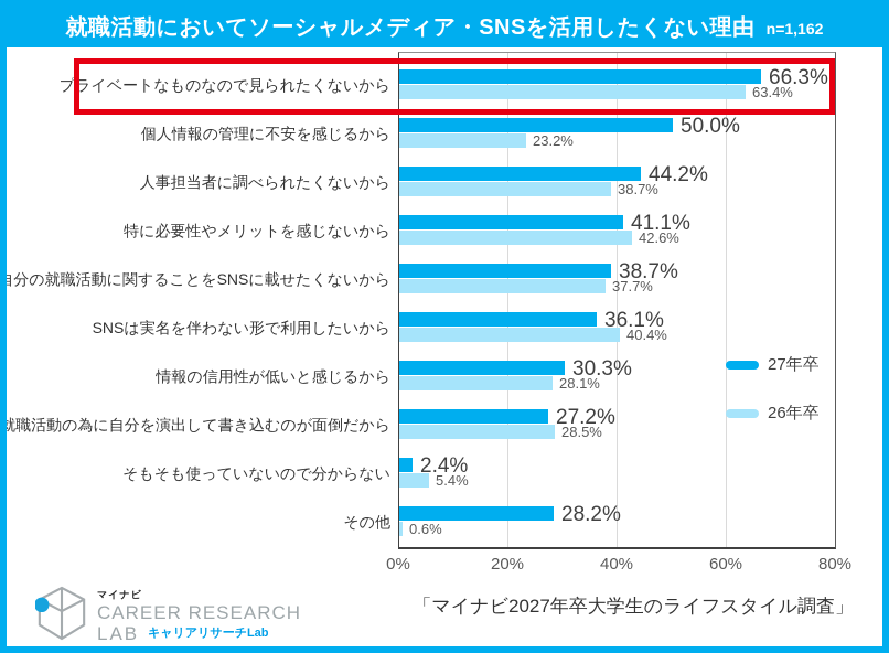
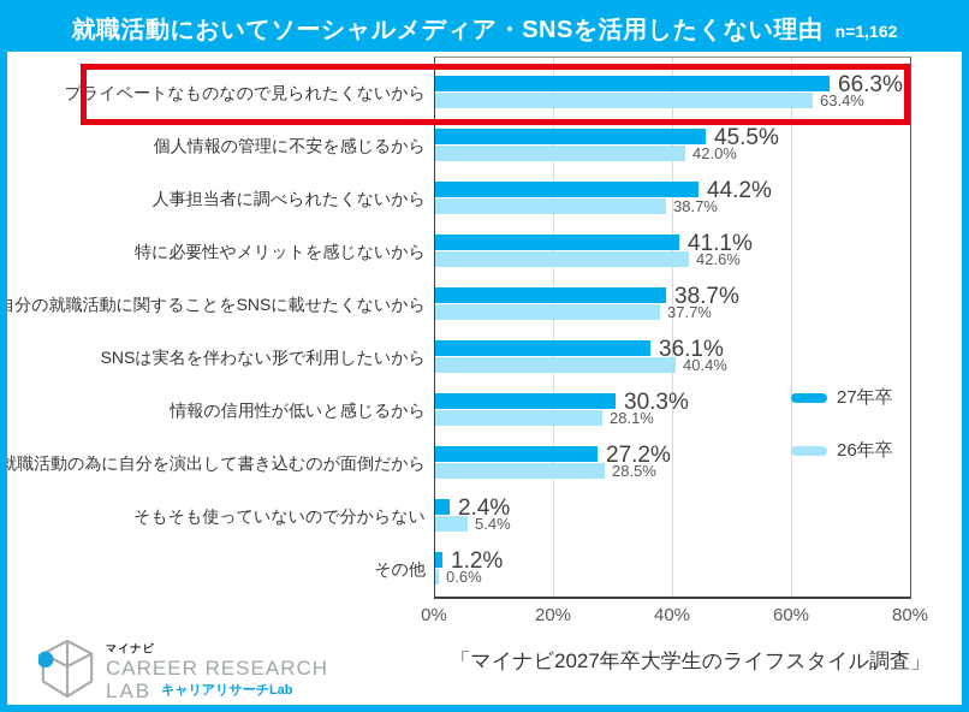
27年卒/個人情報の管理に不安を感じるから: 50.0% -> 45.5%
26年卒/個人情報の管理に不安を感じるから: 23.2% -> 42.0%
27年卒/その他: 28.2% -> 1.2%
